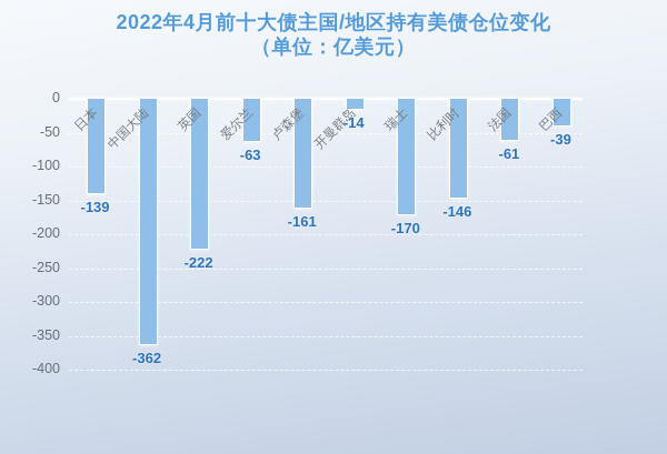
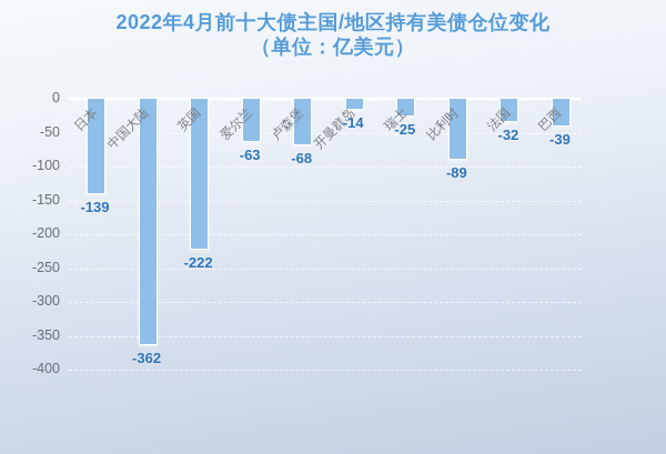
卢森堡: -161 -> -68
瑞士: -170 -> -25
比利时: -146 -> -89
法国: -61 -> -32
